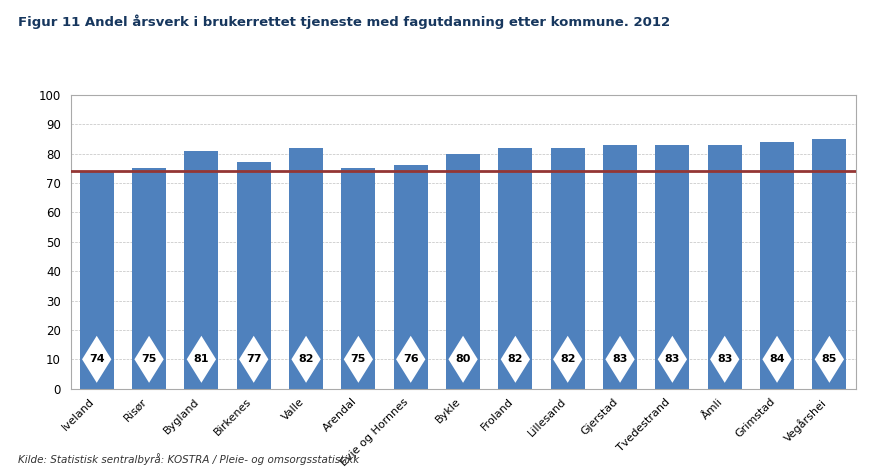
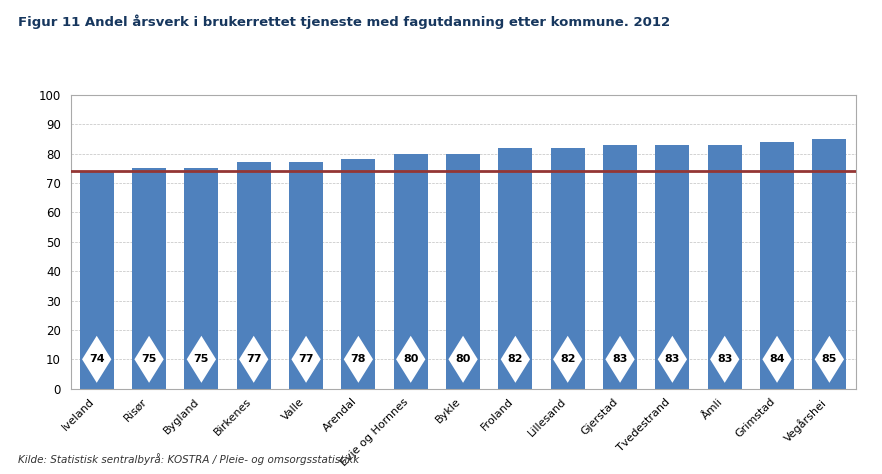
Bygland: 81 -> 75
Valle: 82 -> 77
Arendal: 75 -> 78
Evje og Hornnes: 76 -> 80
